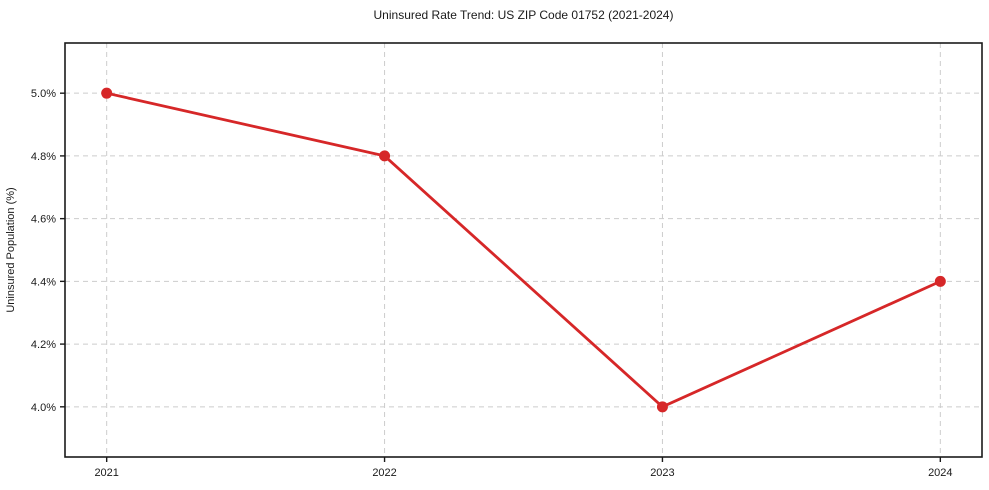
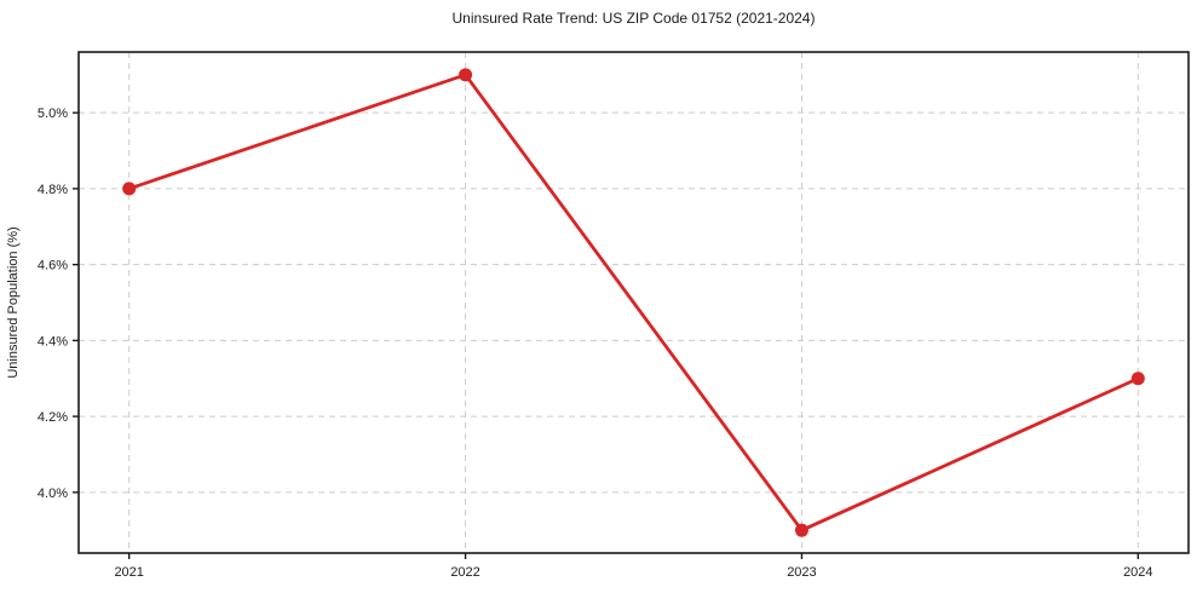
2021: 5.0% -> 4.8%
2022: 4.8% -> 5.1%
2023: 4.0% -> 3.9%
2024: 4.4% -> 4.3%
